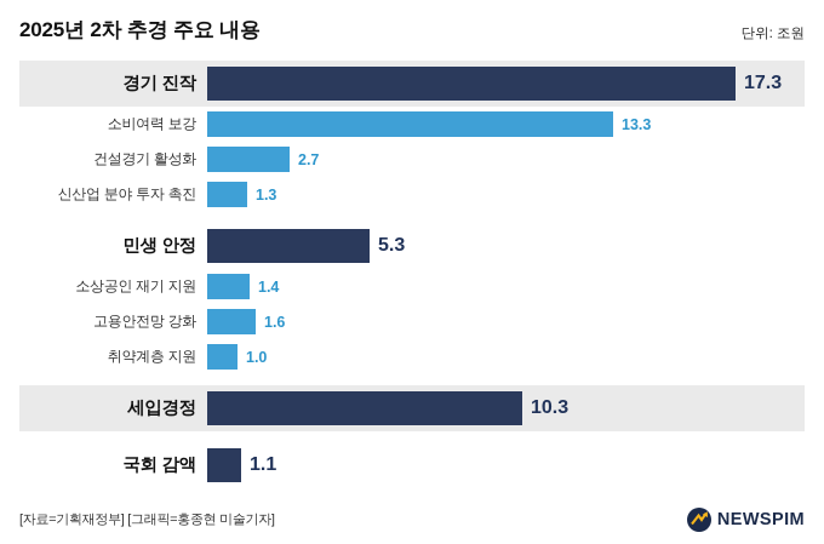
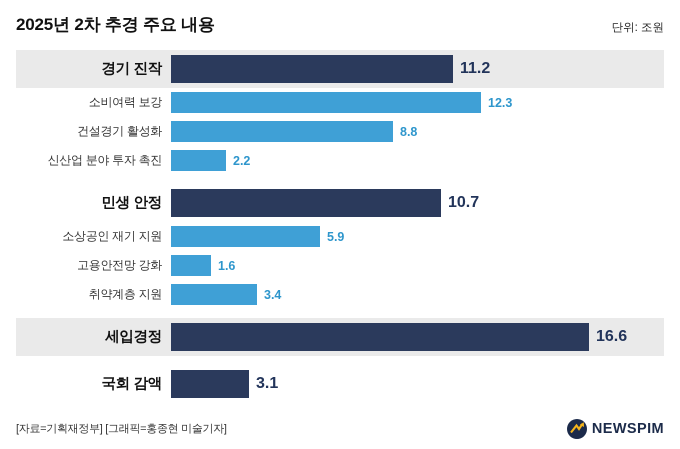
경기 진작: 17.3 -> 11.2
소비여력 보강: 13.3 -> 12.3
건설경기 활성화: 2.7 -> 8.8
신산업 분야 투자 촉진: 1.3 -> 2.2
민생 안정: 5.3 -> 10.7
소상공인 재기 지원: 1.4 -> 5.9
취약계층 지원: 1.0 -> 3.4
세입경정: 10.3 -> 16.6
국회 감액: 1.1 -> 3.1
